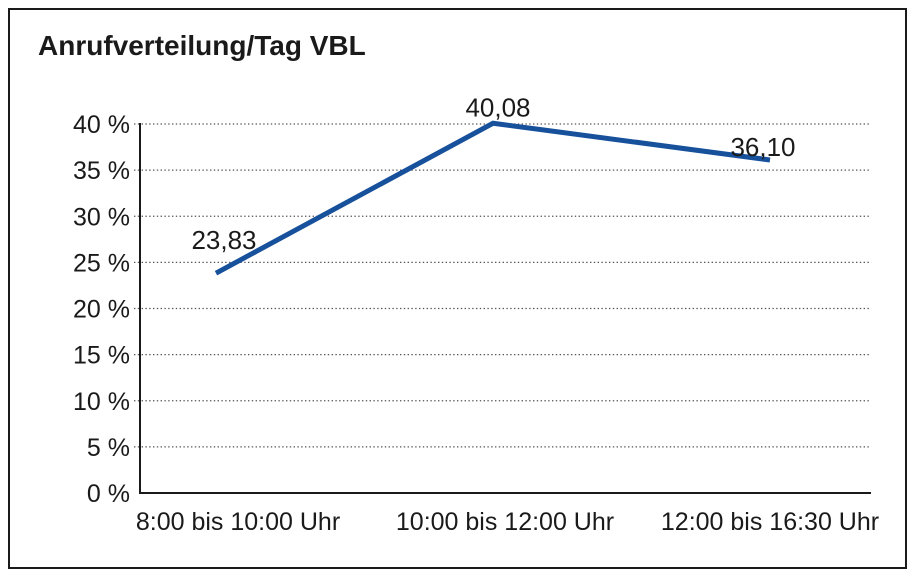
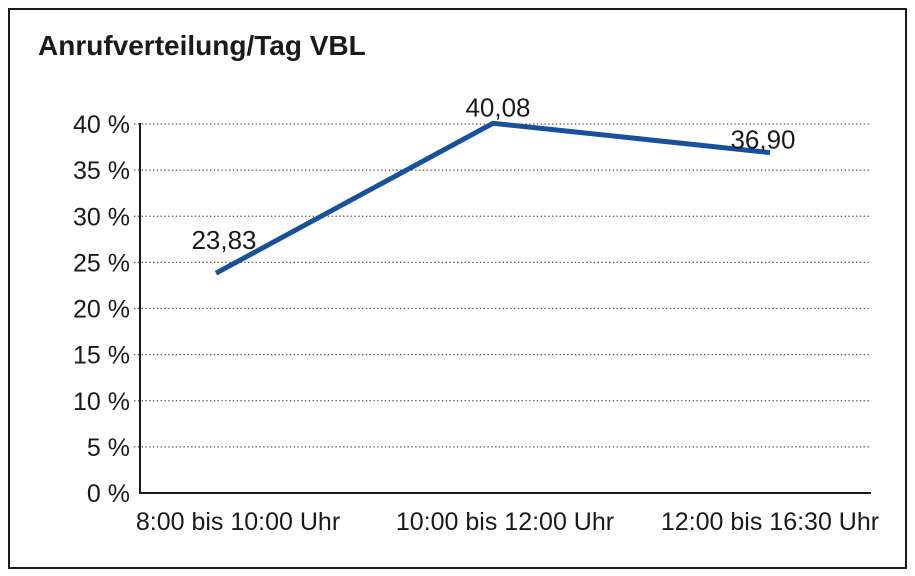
12:00 bis 16:30 Uhr: 36,10 -> 36,90
